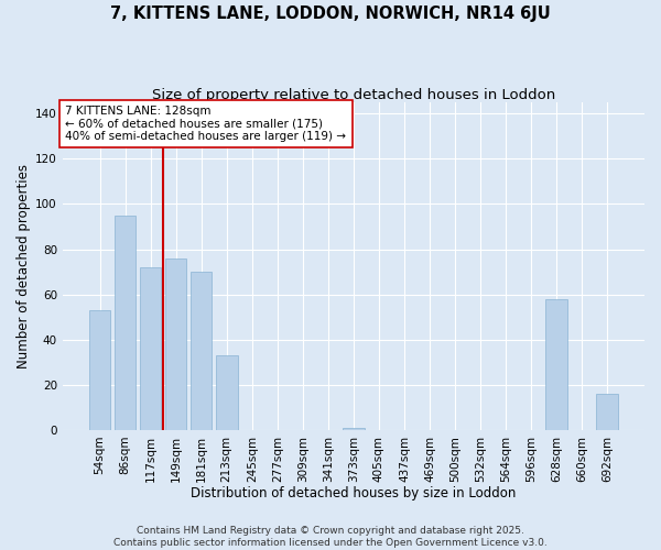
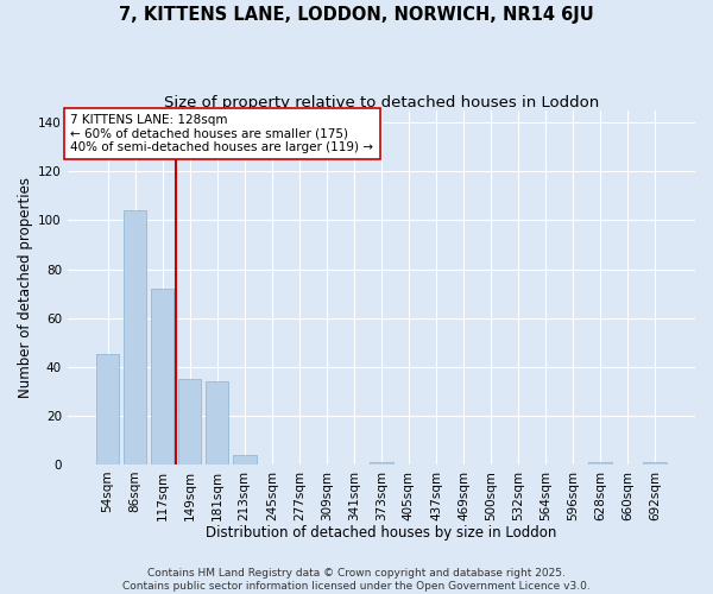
54sqm: 53 -> 45
86sqm: 95 -> 104
149sqm: 76 -> 35
181sqm: 70 -> 34
213sqm: 33 -> 4
628sqm: 58 -> 1
692sqm: 16 -> 1
